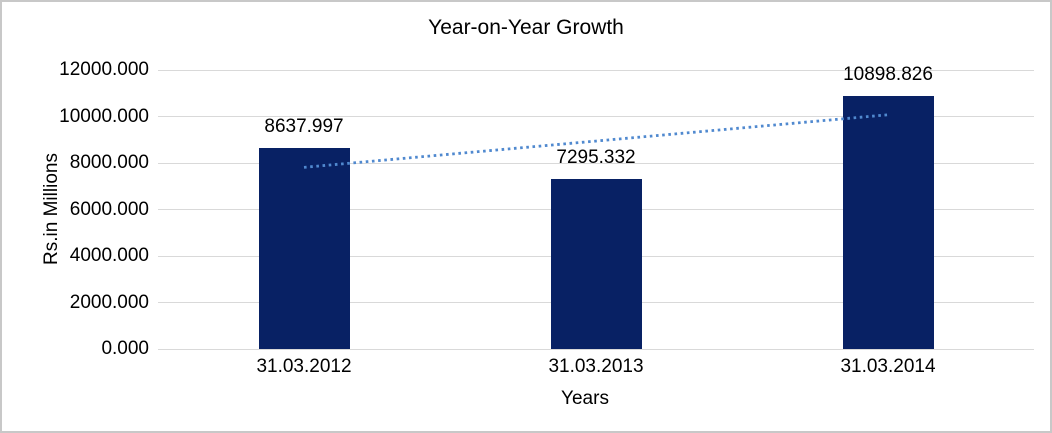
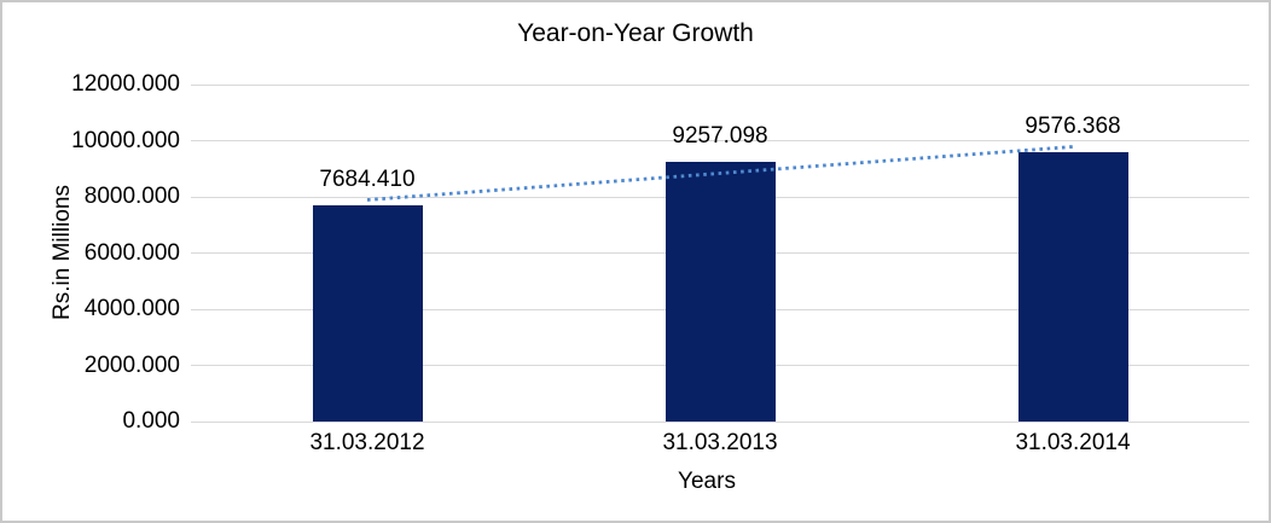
31.03.2012: 8637.997 -> 7684.410
31.03.2013: 7295.332 -> 9257.098
31.03.2014: 10898.826 -> 9576.368
